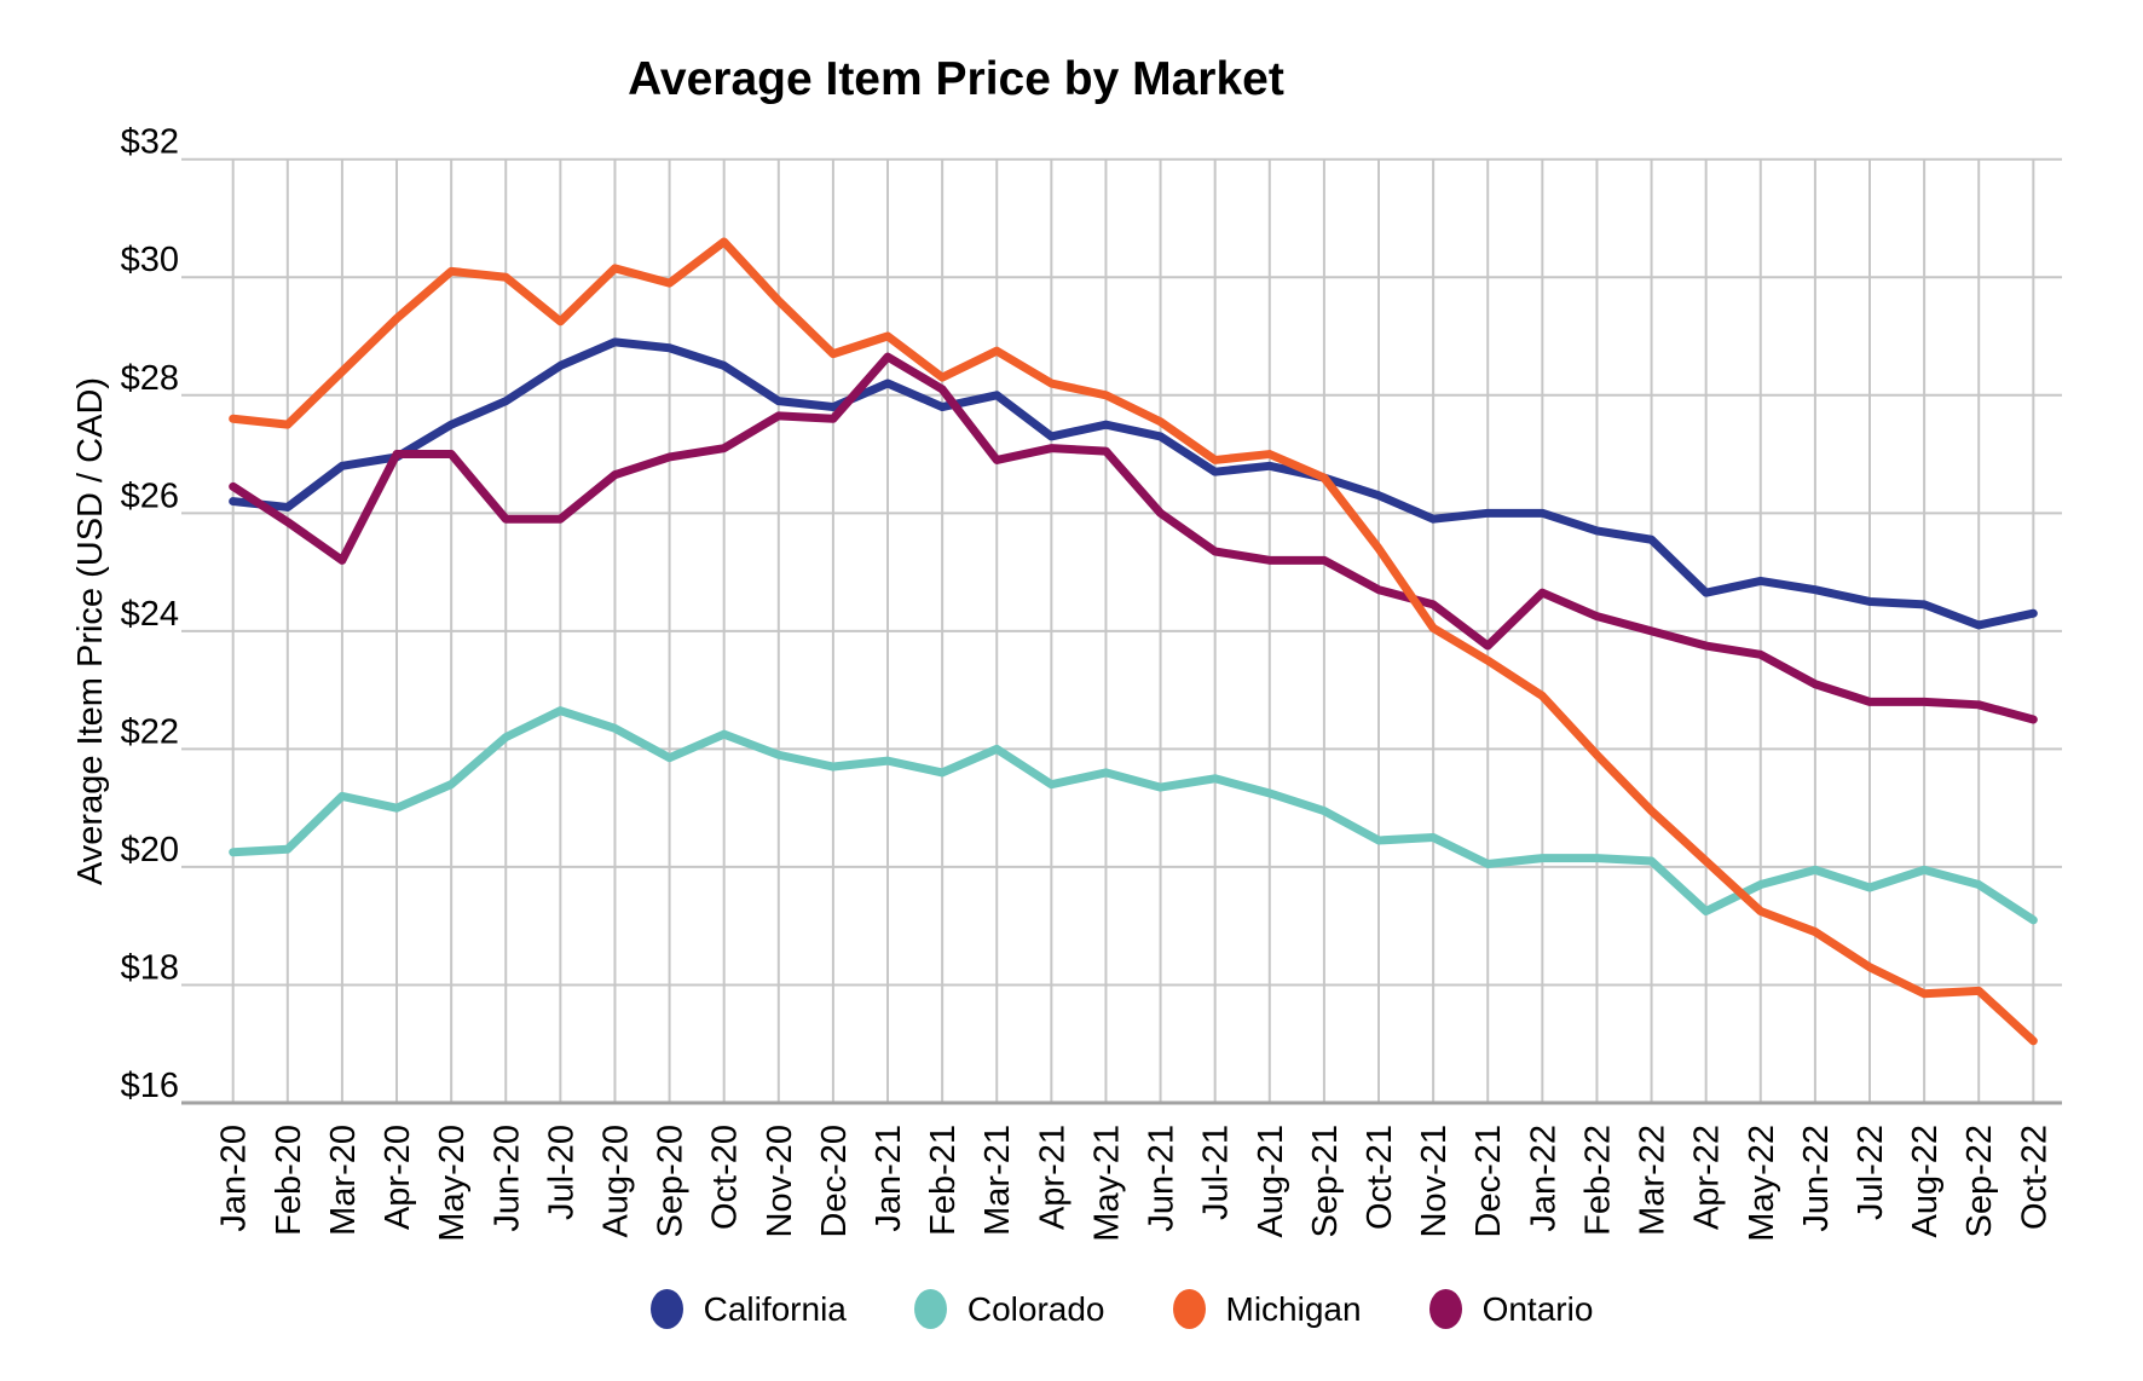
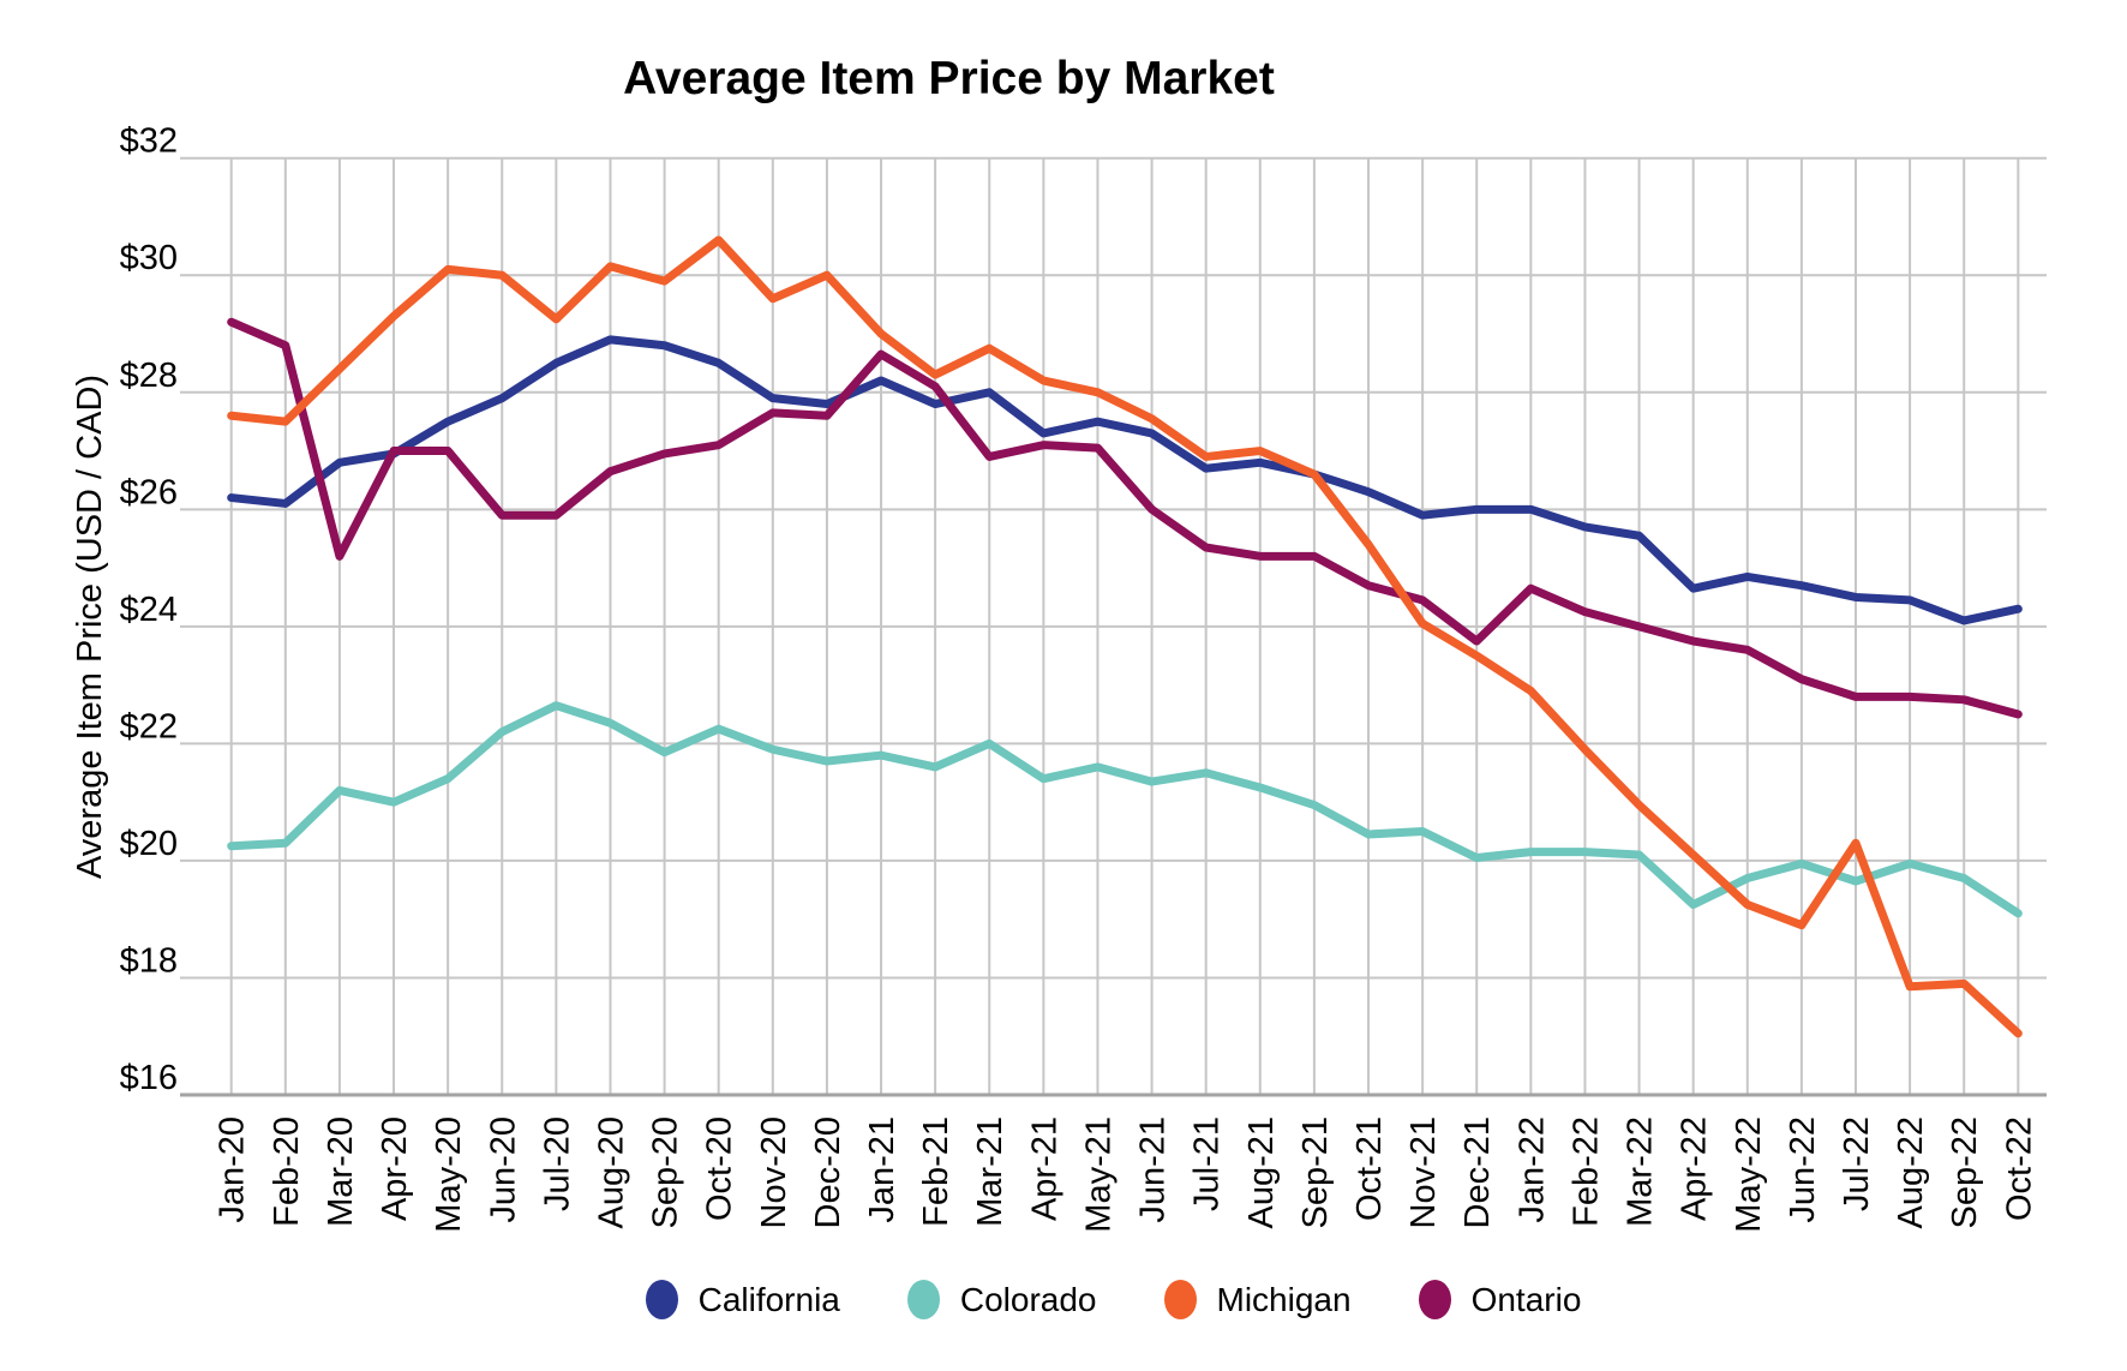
Ontario/Jan-20: $26.4 -> $29.2
Ontario/Feb-20: $25.9 -> $28.8
Michigan/Dec-20: $28.7 -> $30.0
Michigan/Jul-22: $18.3 -> $20.3
